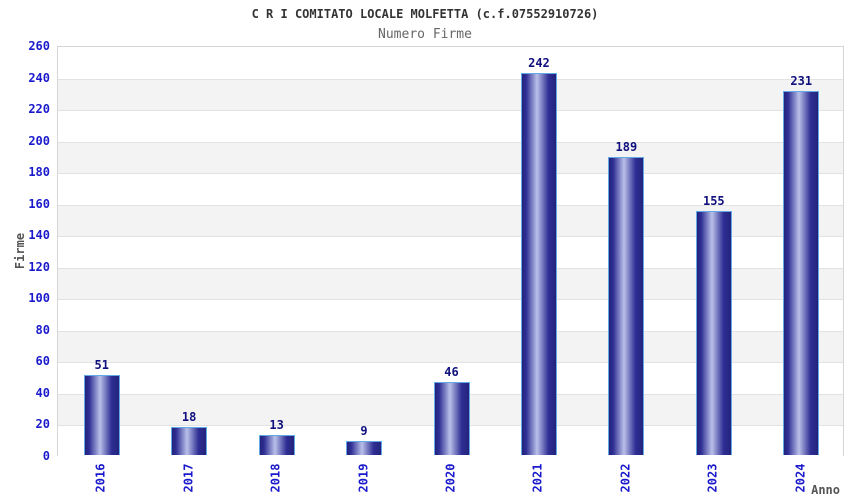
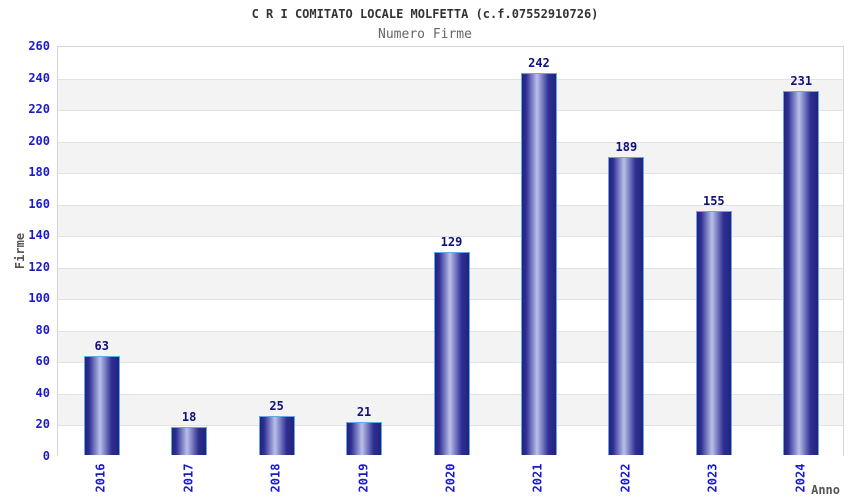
2016: 51 -> 63
2018: 13 -> 25
2019: 9 -> 21
2020: 46 -> 129
